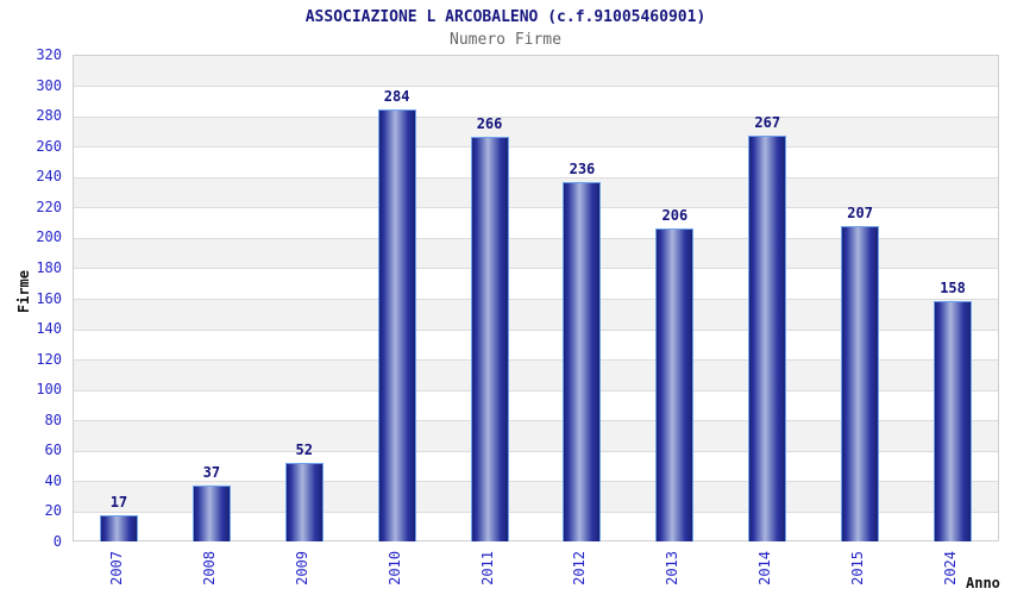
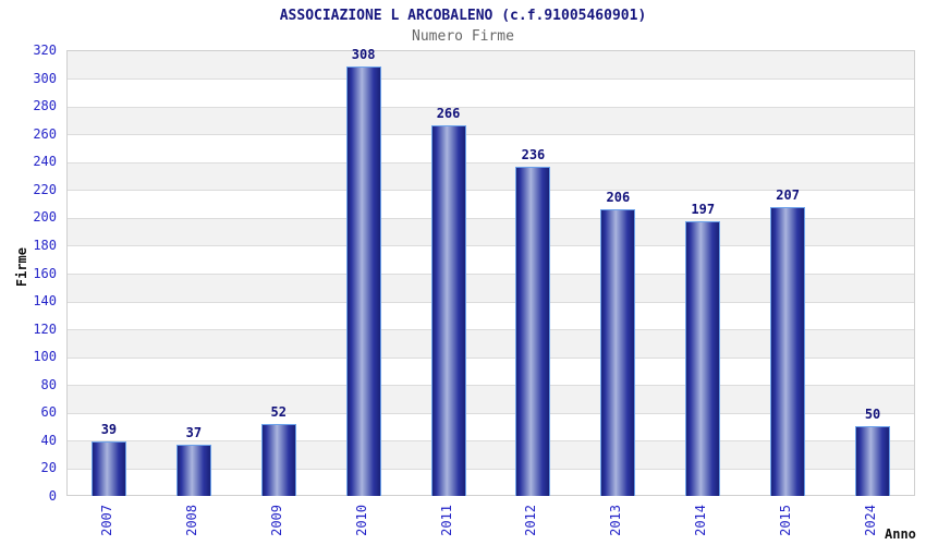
2007: 17 -> 39
2010: 284 -> 308
2014: 267 -> 197
2024: 158 -> 50
